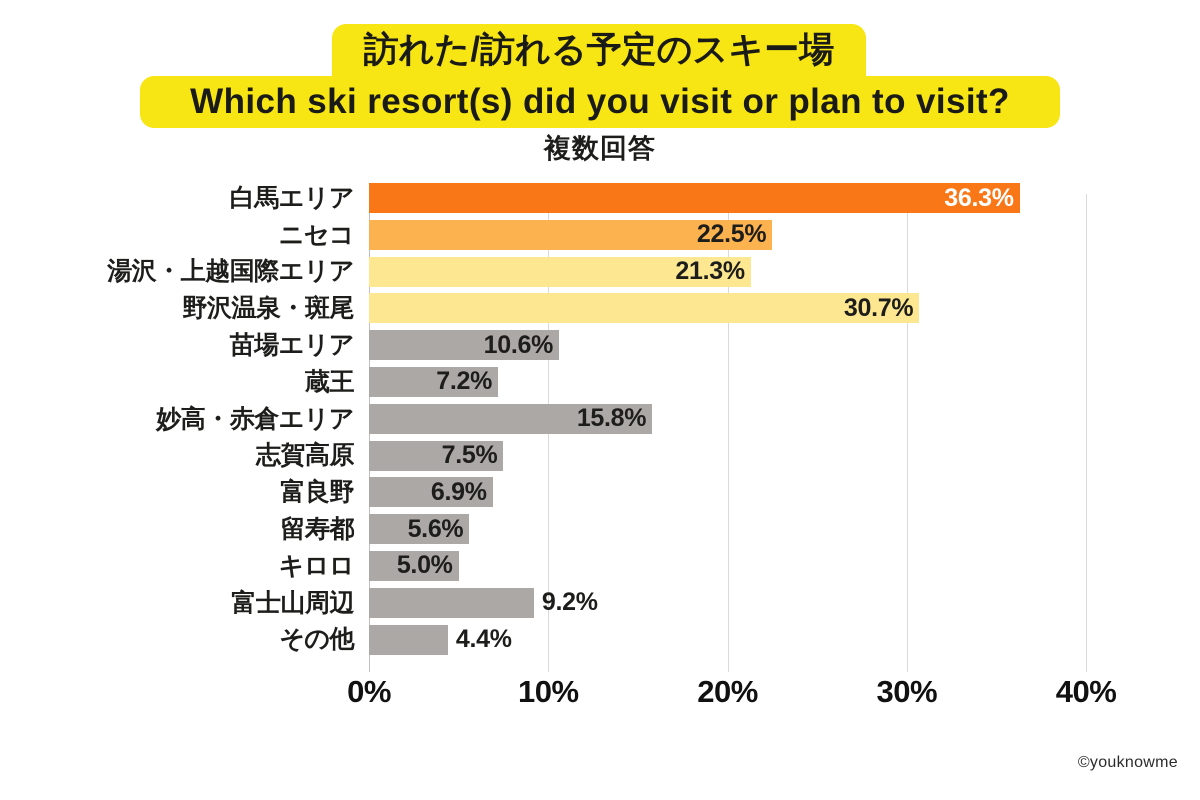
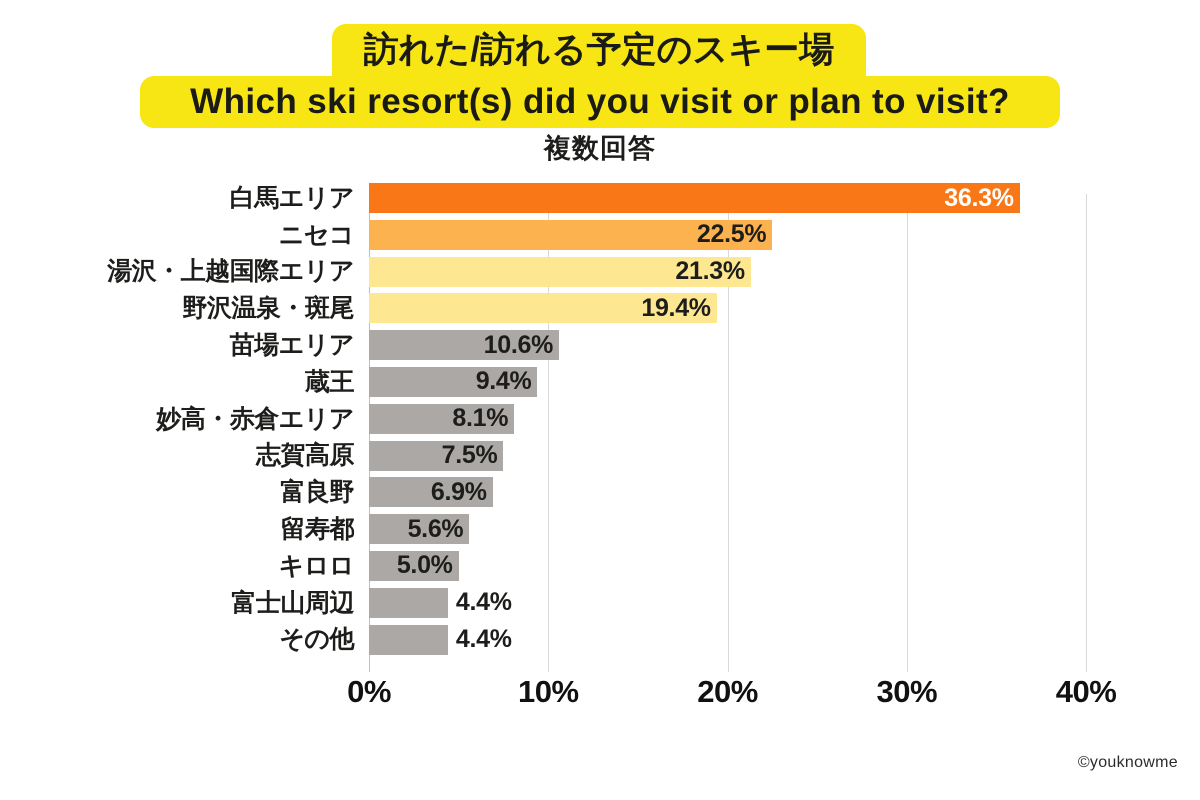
野沢温泉・斑尾: 30.7% -> 19.4%
蔵王: 7.2% -> 9.4%
妙高・赤倉エリア: 15.8% -> 8.1%
富士山周辺: 9.2% -> 4.4%
